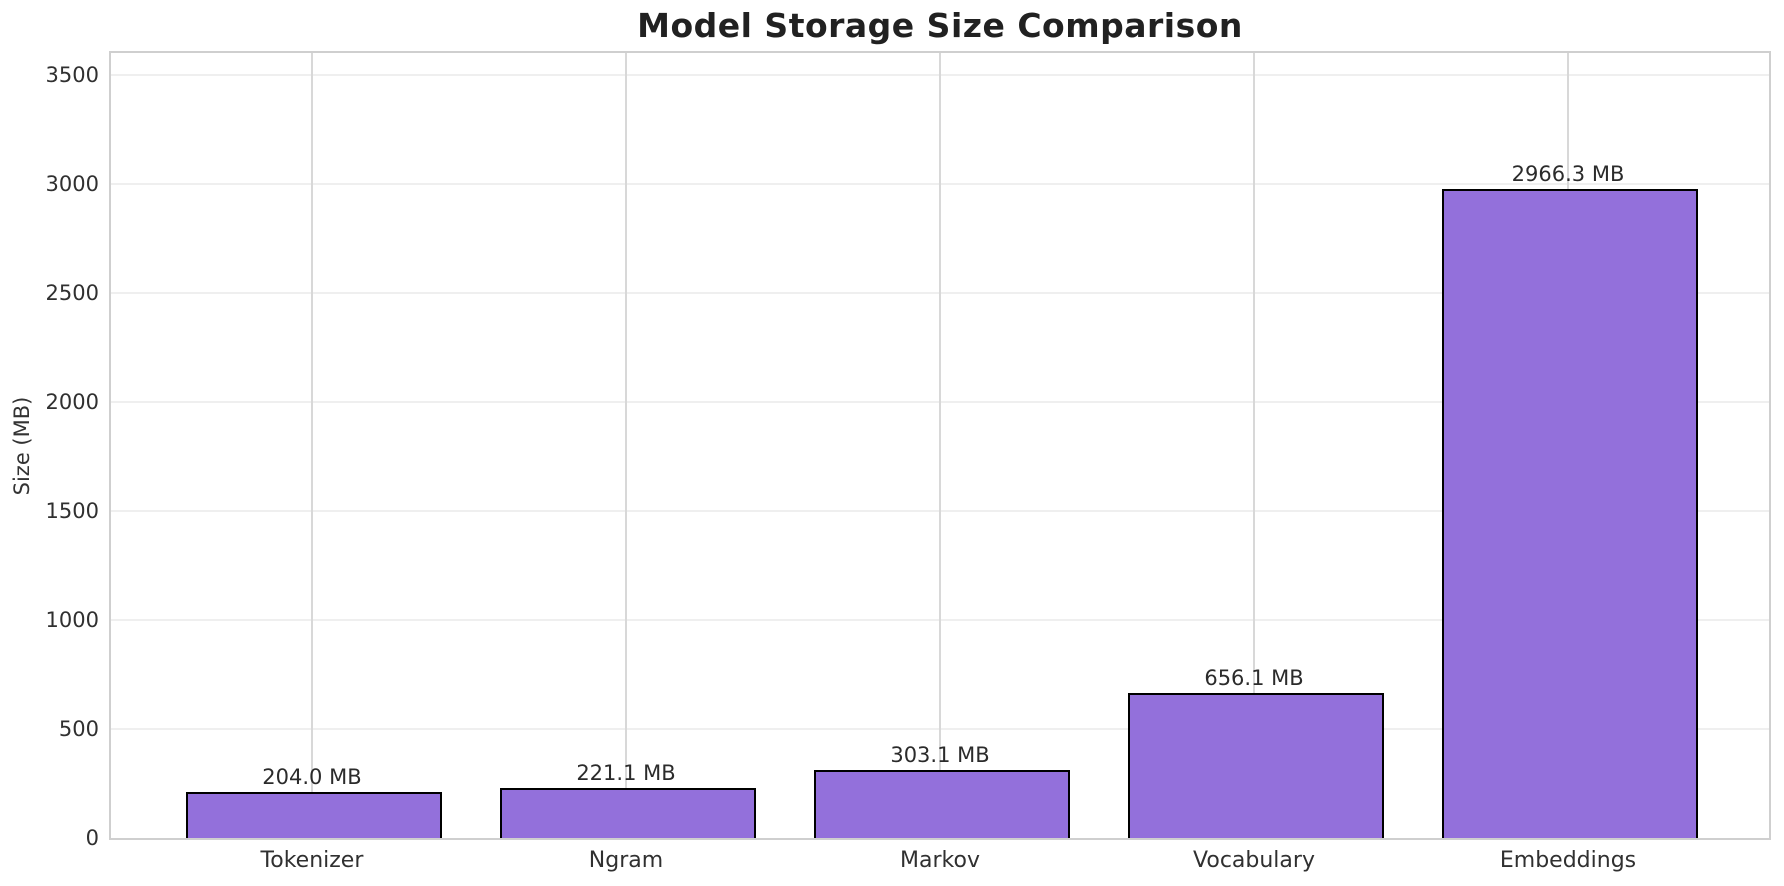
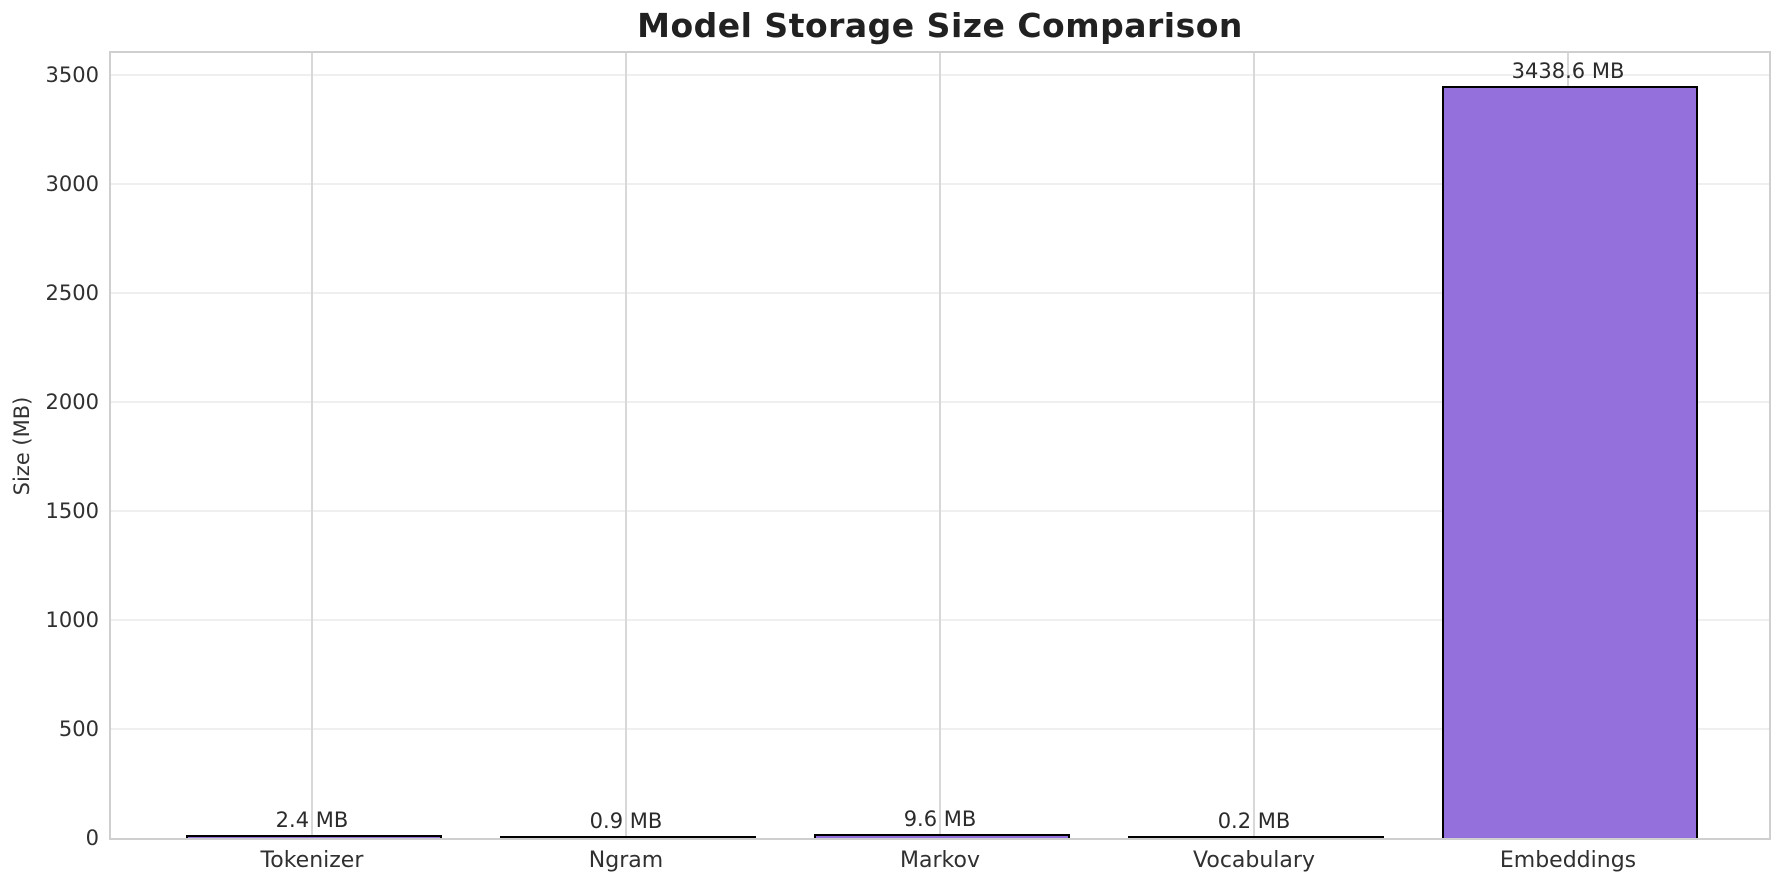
Tokenizer: 204.0 -> 2.4
Ngram: 221.1 -> 0.9
Markov: 303.1 -> 9.6
Vocabulary: 656.1 -> 0.2
Embeddings: 2966.3 -> 3438.6
